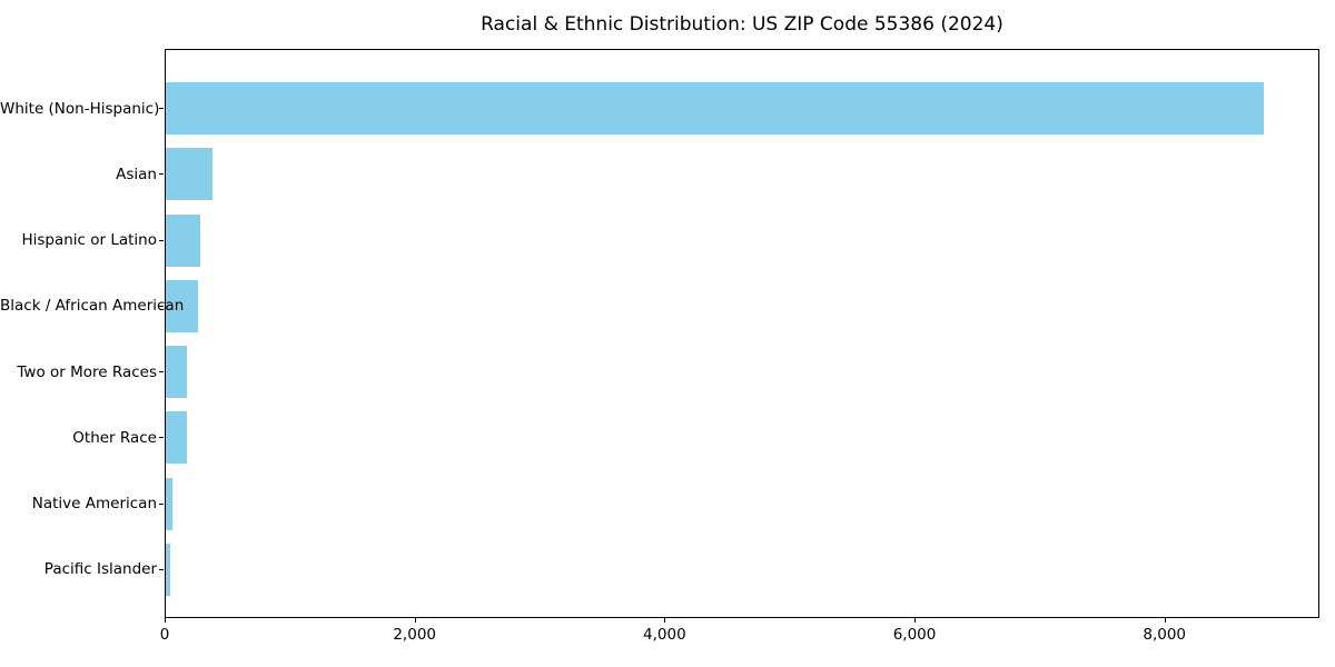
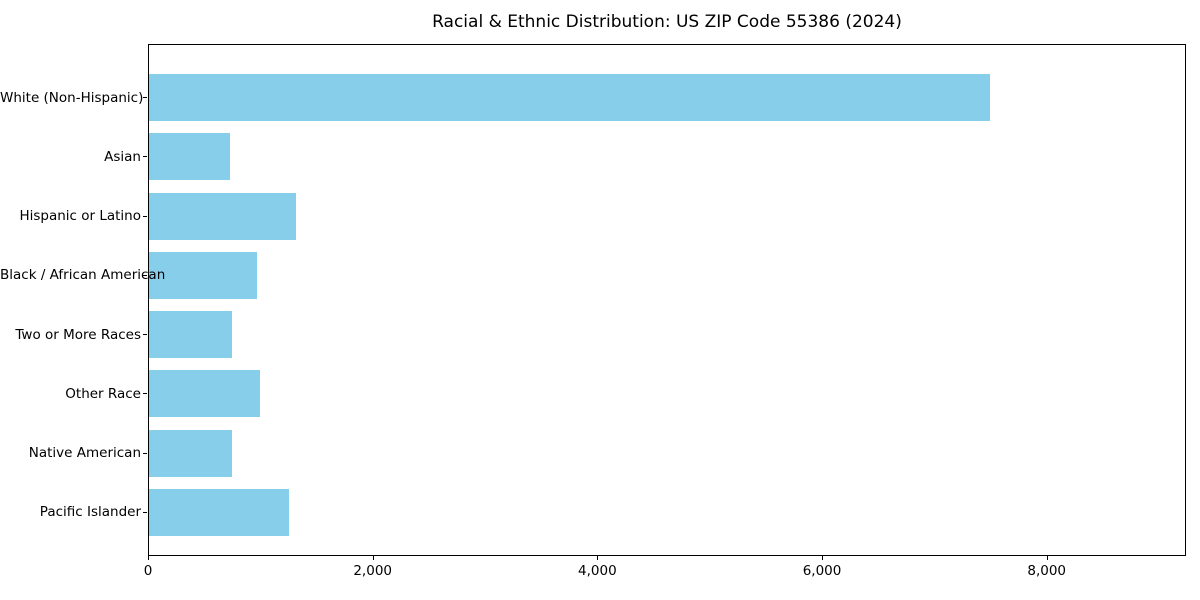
White (Non-Hispanic): 8790 -> 7490
Asian: 370 -> 720
Hispanic or Latino: 280 -> 1310
Black / African American: 260 -> 960
Two or More Races: 160 -> 740
Other Race: 170 -> 990
Native American: 50 -> 740
Pacific Islander: 40 -> 1250
